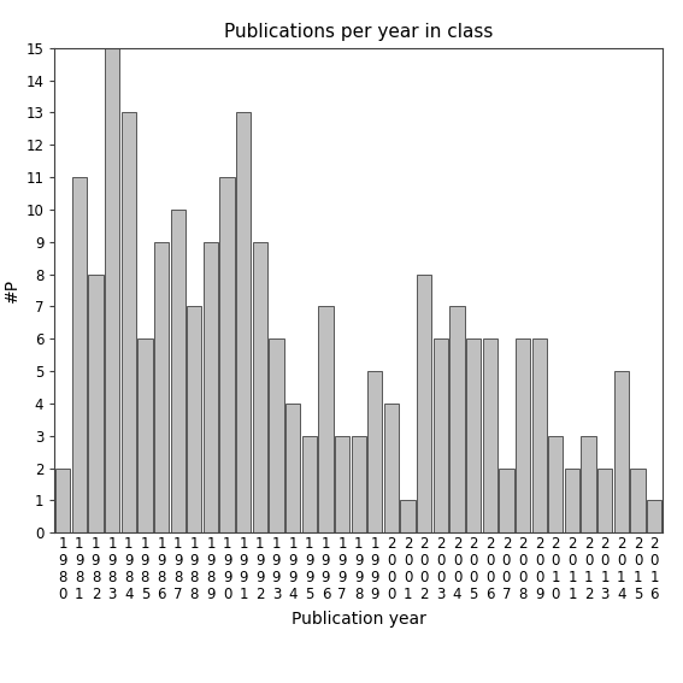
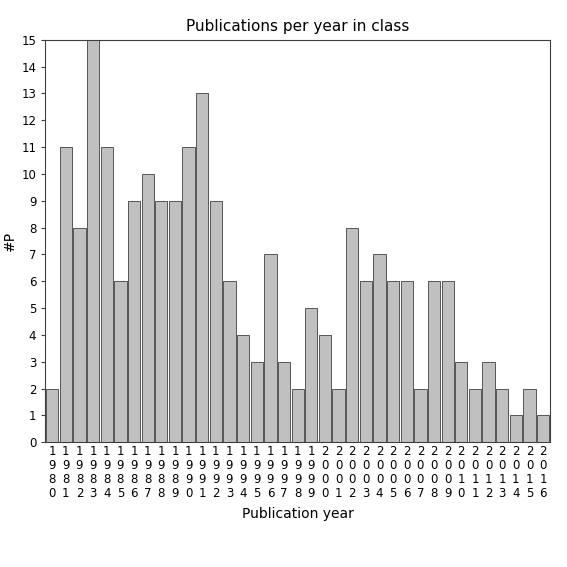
1 9 8 4: 13 -> 11
1 9 8 8: 7 -> 9
1 9 9 8: 3 -> 2
2 0 0 1: 1 -> 2
2 0 1 4: 5 -> 1
